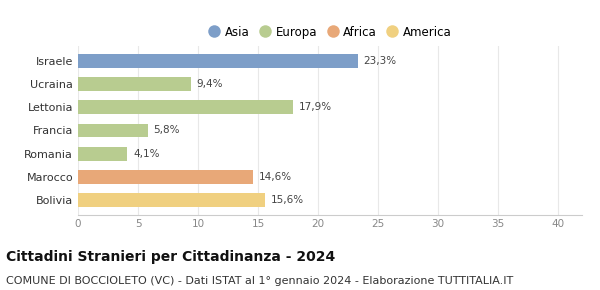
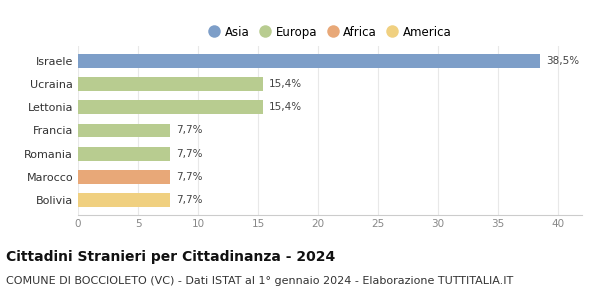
Israele: 23,3% -> 38,5%
Ucraina: 9,4% -> 15,4%
Lettonia: 17,9% -> 15,4%
Francia: 5,8% -> 7,7%
Romania: 4,1% -> 7,7%
Marocco: 14,6% -> 7,7%
Bolivia: 15,6% -> 7,7%
